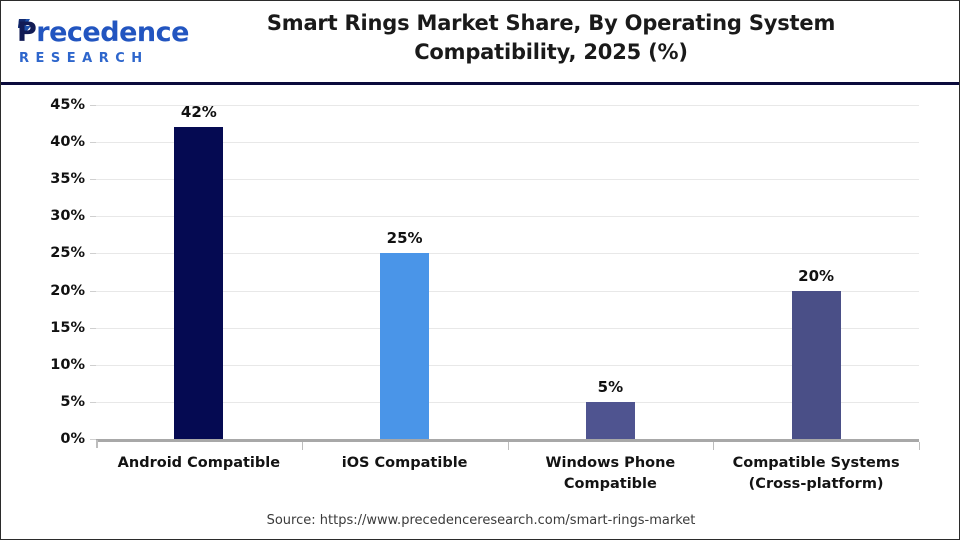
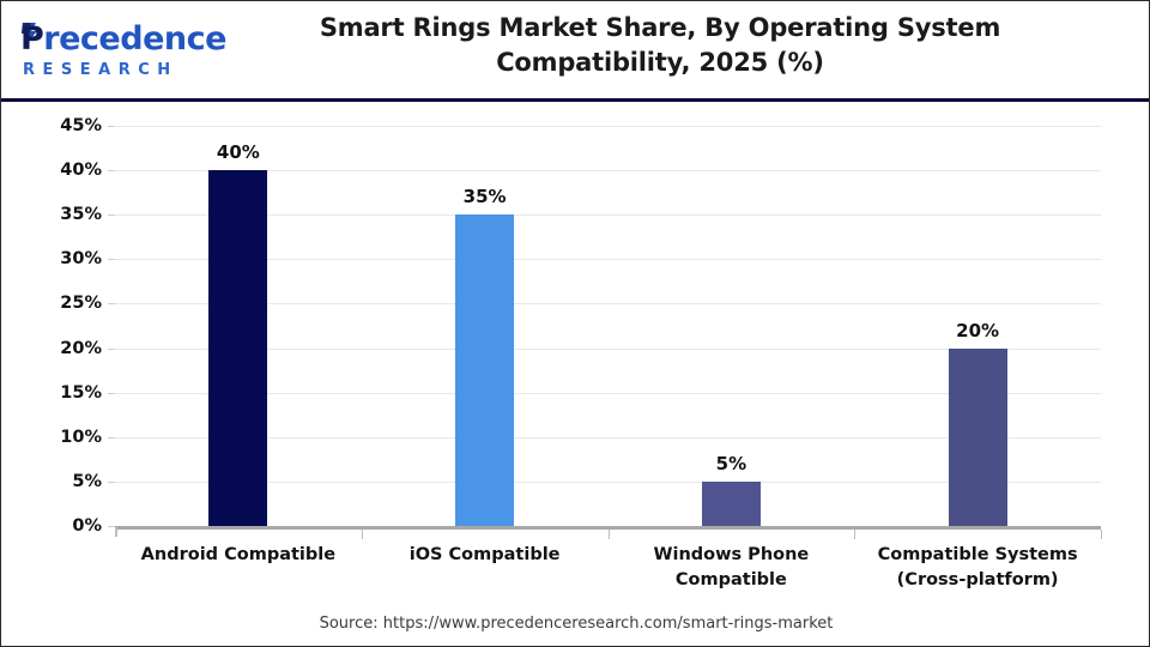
Android Compatible: 42% -> 40%
iOS Compatible: 25% -> 35%
